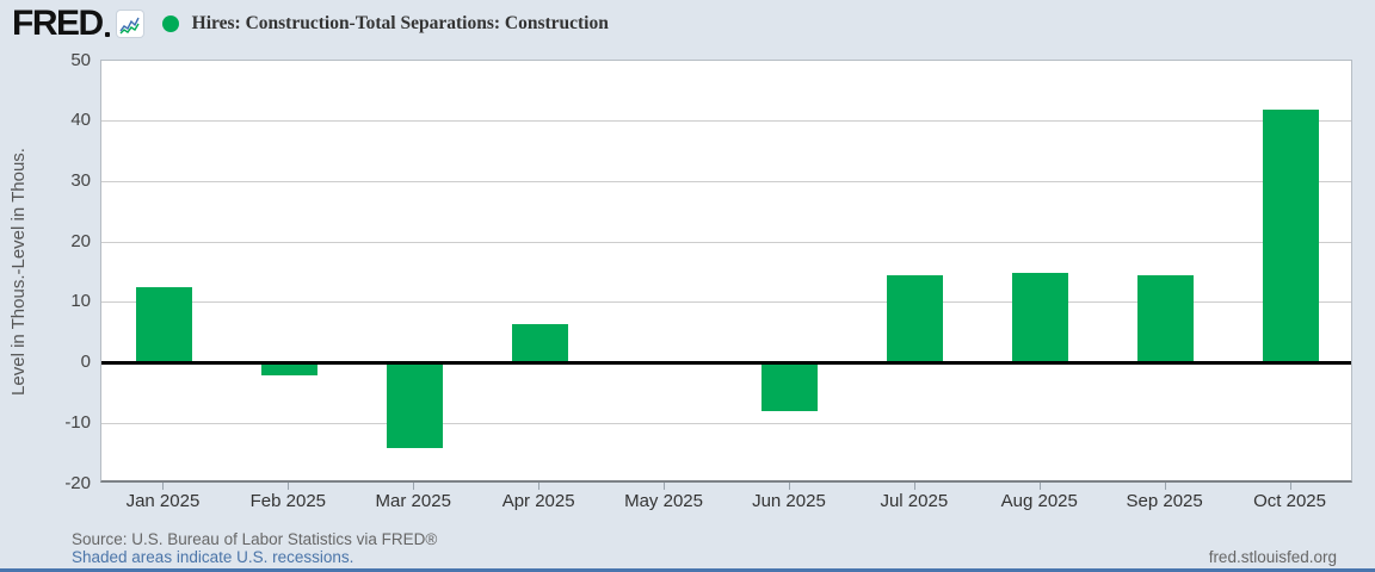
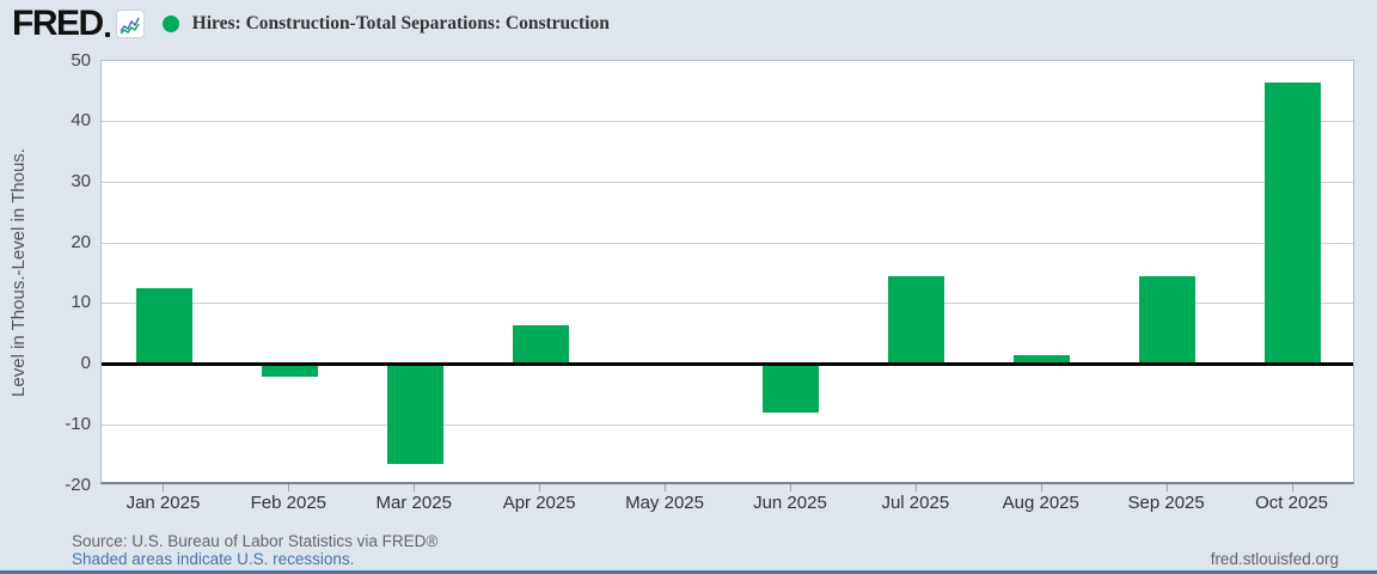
Mar 2025: -14 -> -16
Aug 2025: 15 -> 2
Oct 2025: 42 -> 46
